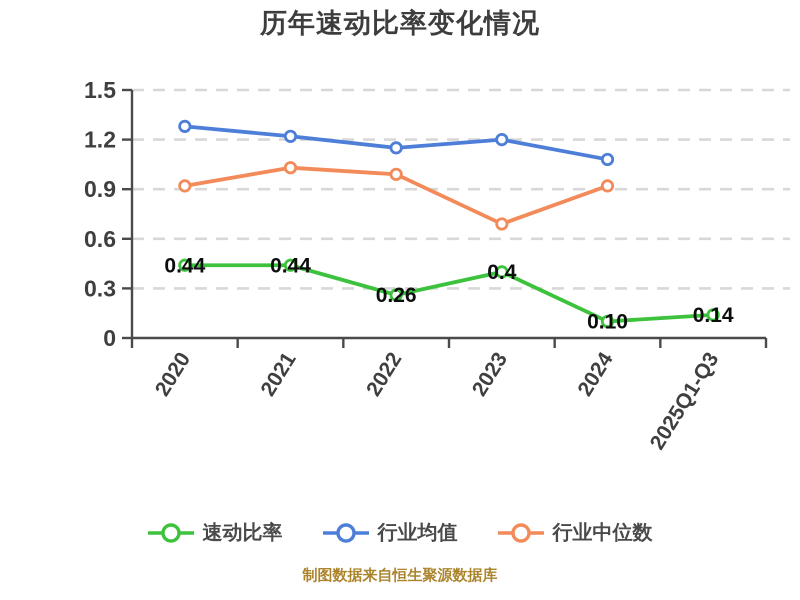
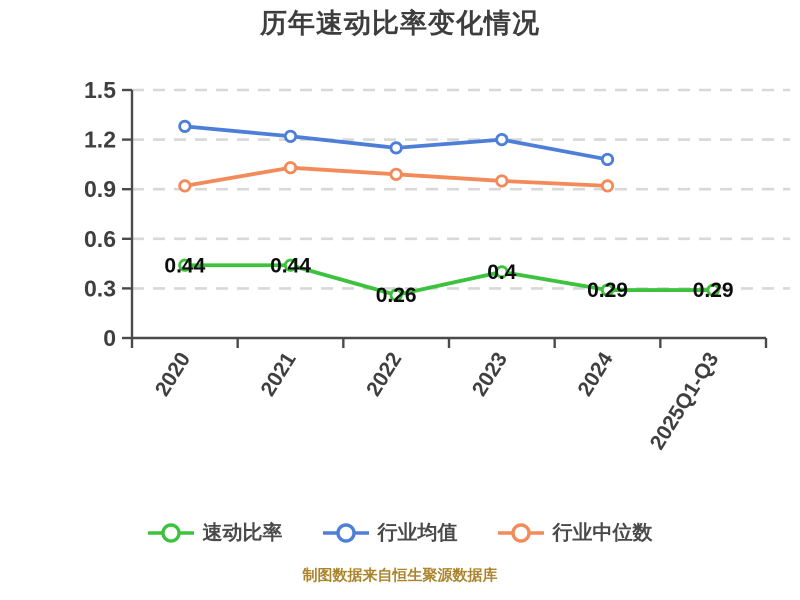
行业中位数/2023: 0.69 -> 0.95
速动比率/2024: 0.10 -> 0.29
速动比率/2025Q1-Q3: 0.14 -> 0.29
